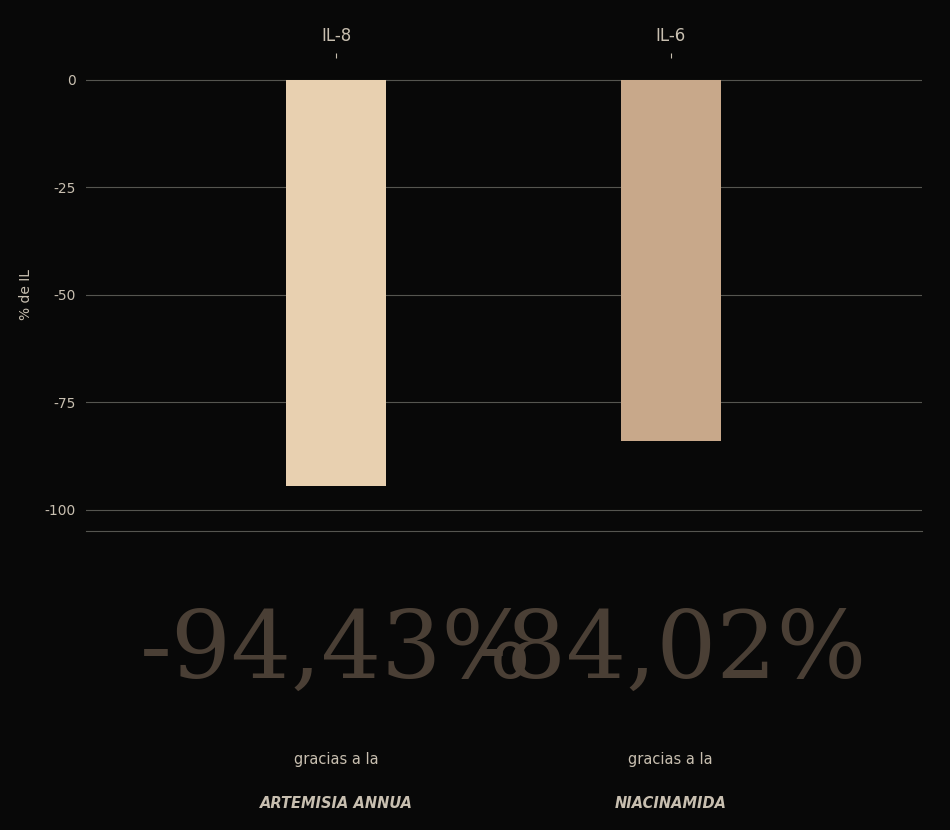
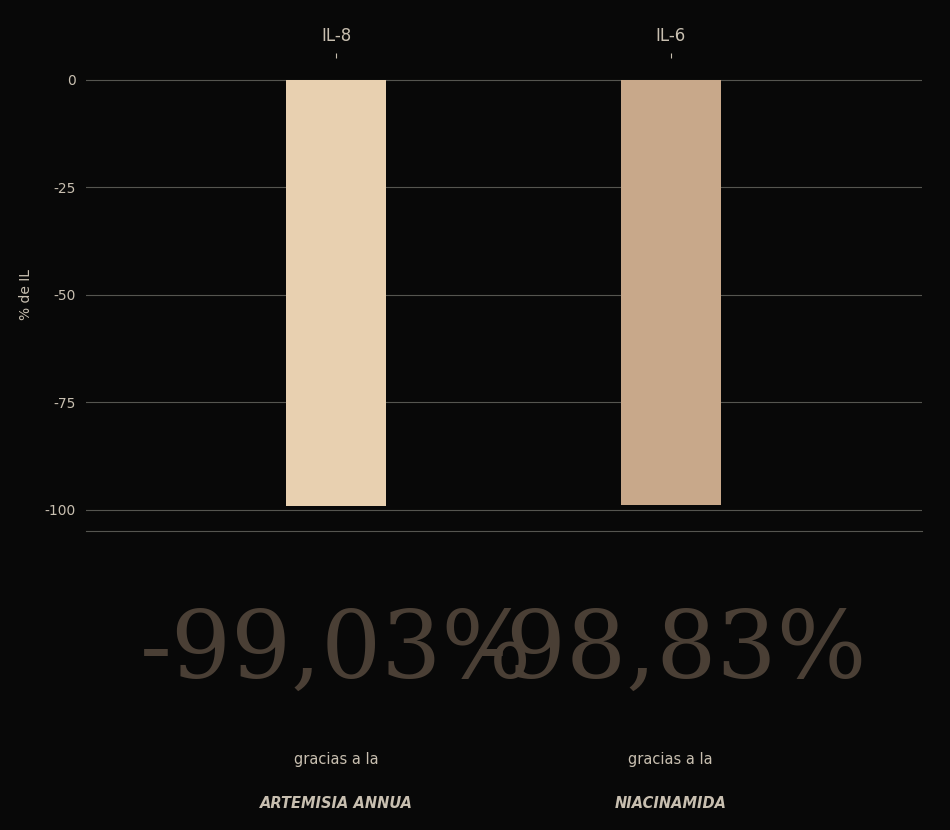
IL-8: -94,43% -> -99,03%
IL-6: -84,02% -> -98,83%
